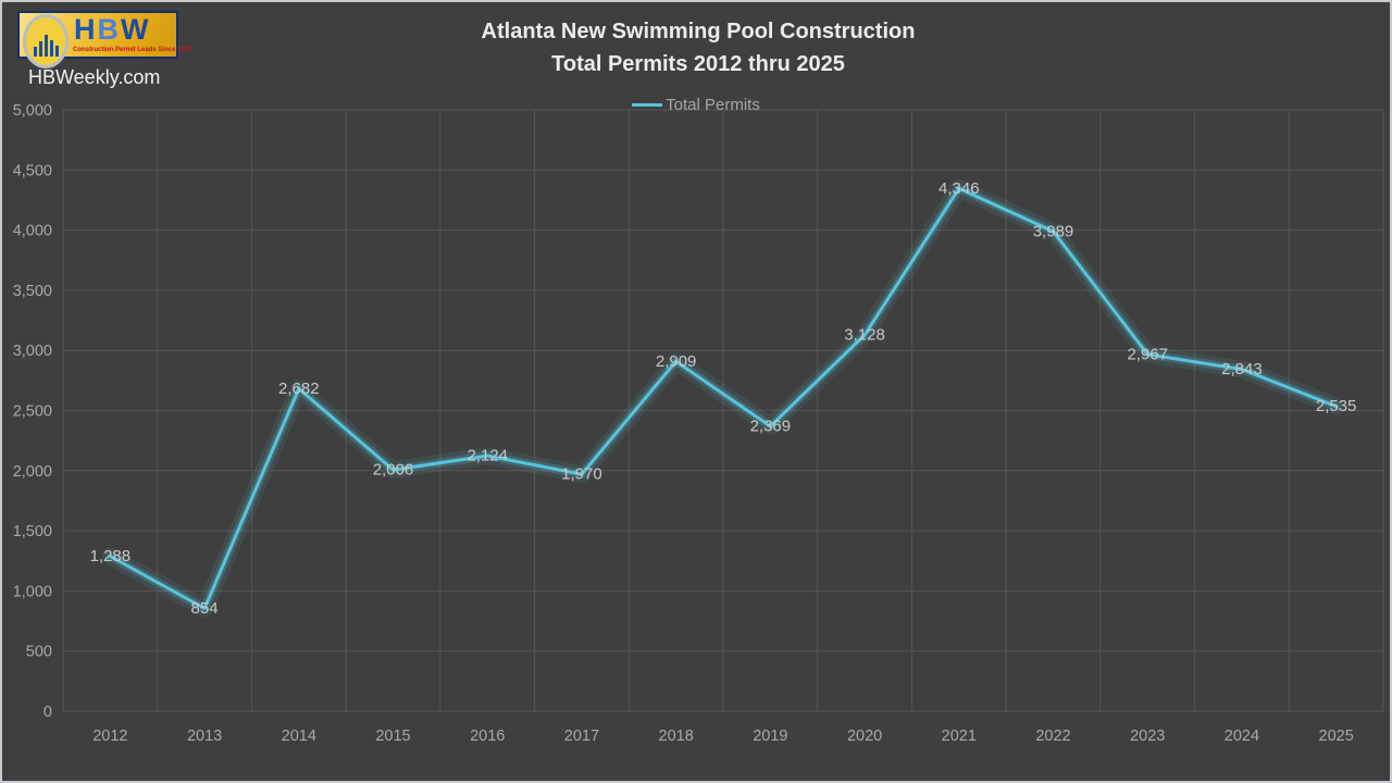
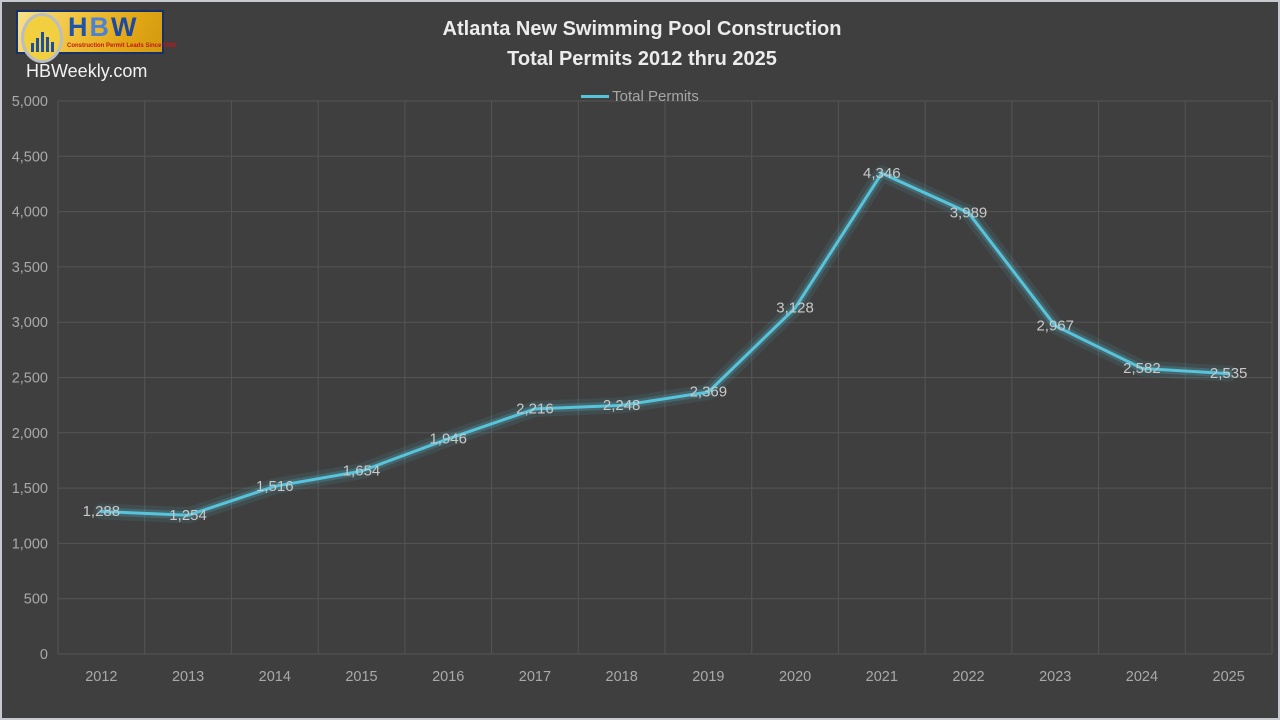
2013: 854 -> 1,254
2014: 2,682 -> 1,516
2015: 2,006 -> 1,654
2016: 2,124 -> 1,946
2017: 1,970 -> 2,216
2018: 2,909 -> 2,248
2024: 2,843 -> 2,582
